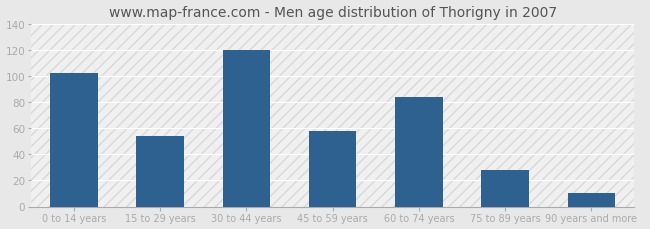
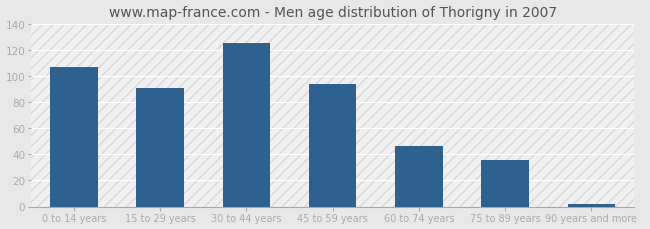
0 to 14 years: 102 -> 107
15 to 29 years: 54 -> 91
30 to 44 years: 120 -> 125
45 to 59 years: 58 -> 94
60 to 74 years: 84 -> 46
75 to 89 years: 28 -> 36
90 years and more: 10 -> 2
